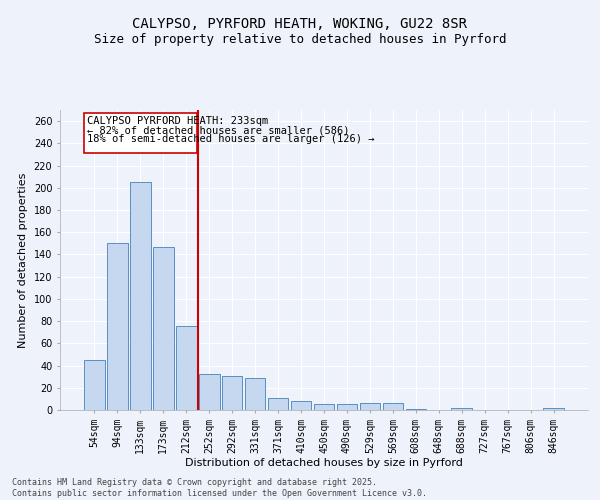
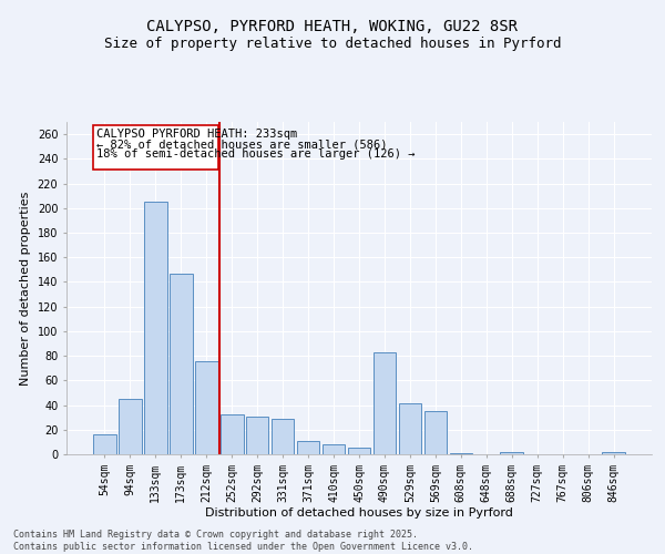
54sqm: 45 -> 16
94sqm: 150 -> 45
490sqm: 5 -> 83
529sqm: 6 -> 41
569sqm: 6 -> 35
